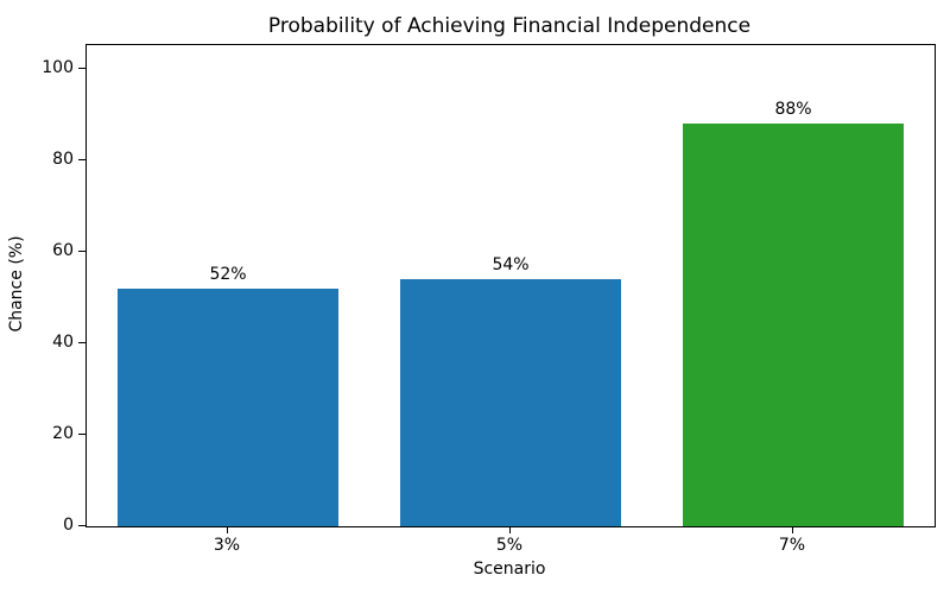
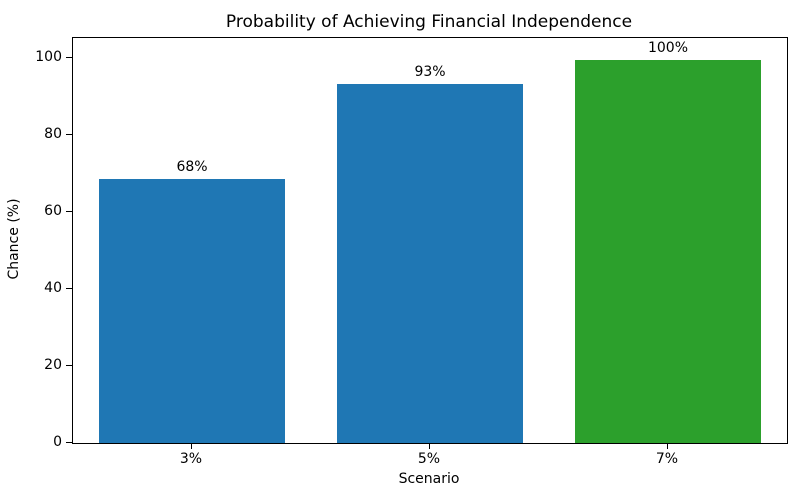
3%: 52% -> 68%
5%: 54% -> 93%
7%: 88% -> 100%
